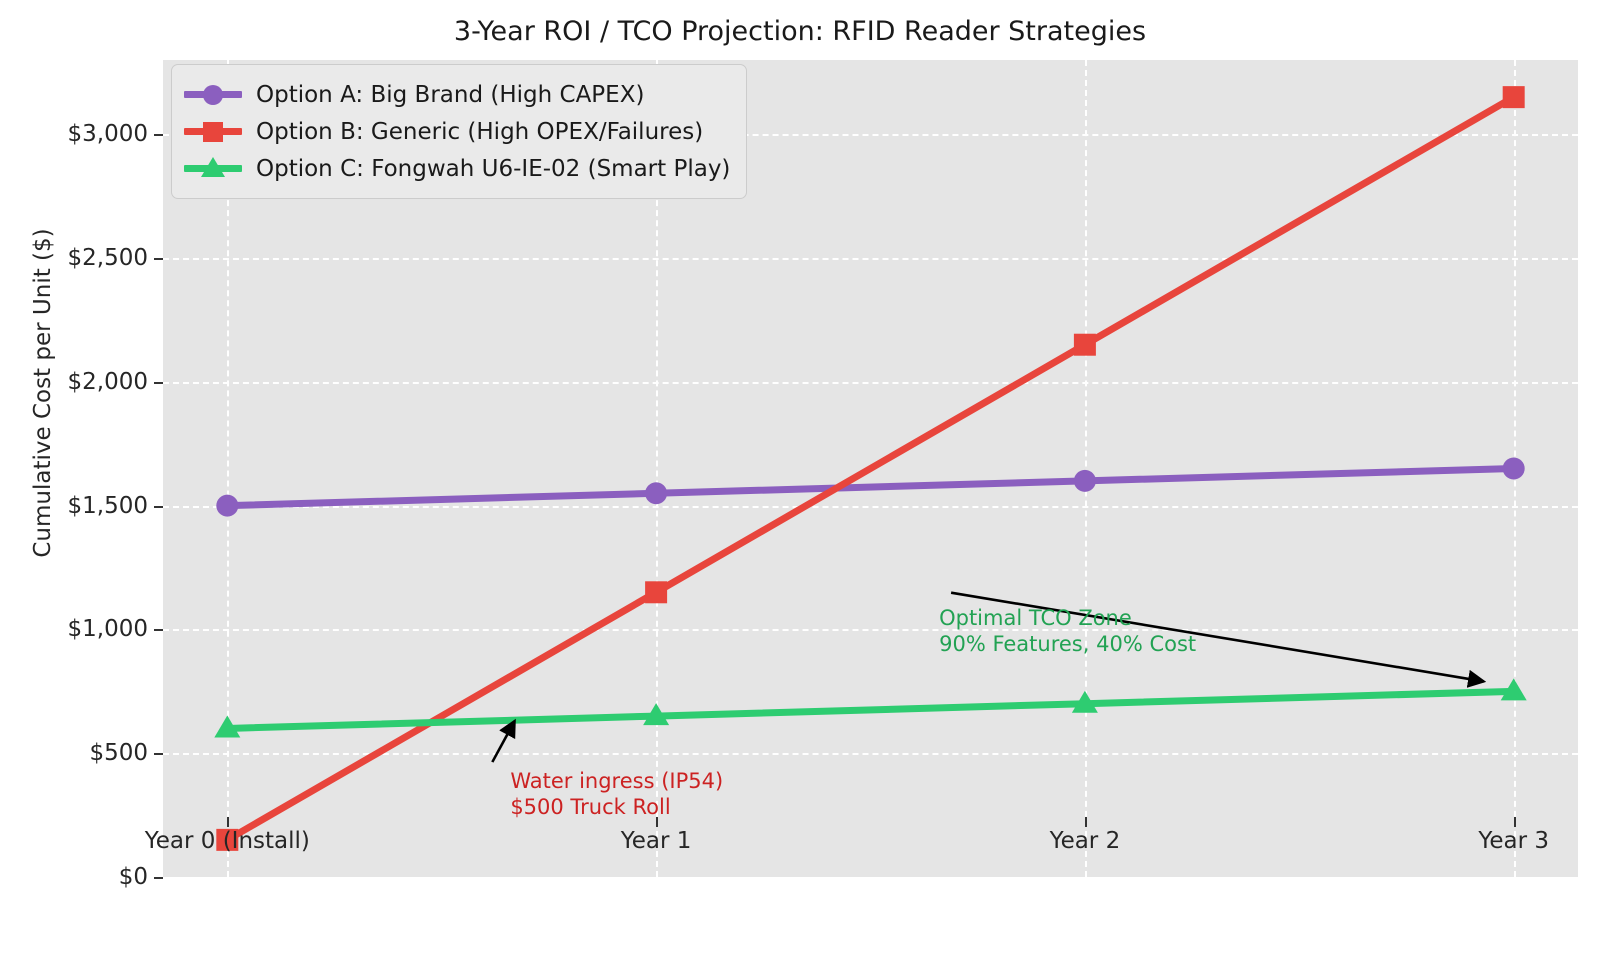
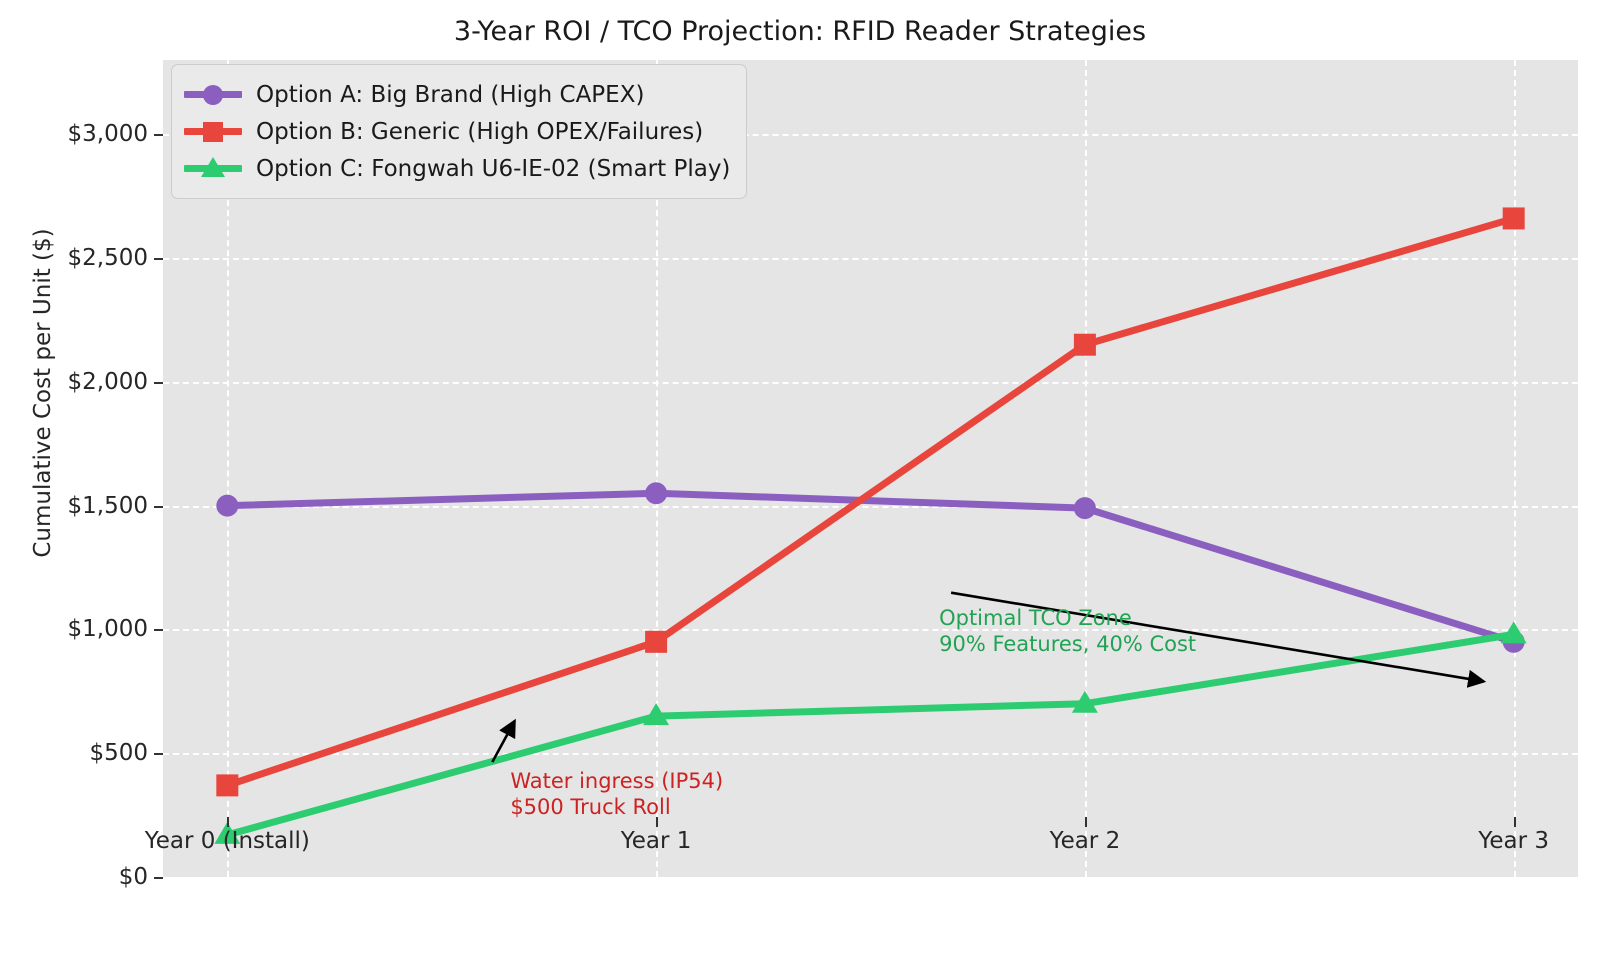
Option B: Generic (High OPEX/Failures)/Year 0 (Install): $150 -> $370
Option C: Fongwah U6-IE-02 (Smart Play)/Year 0 (Install): $600 -> $170
Option B: Generic (High OPEX/Failures)/Year 1: $1150 -> $950
Option A: Big Brand (High CAPEX)/Year 2: $1600 -> $1490
Option A: Big Brand (High CAPEX)/Year 3: $1650 -> $950
Option B: Generic (High OPEX/Failures)/Year 3: $3150 -> $2660
Option C: Fongwah U6-IE-02 (Smart Play)/Year 3: $750 -> $980
